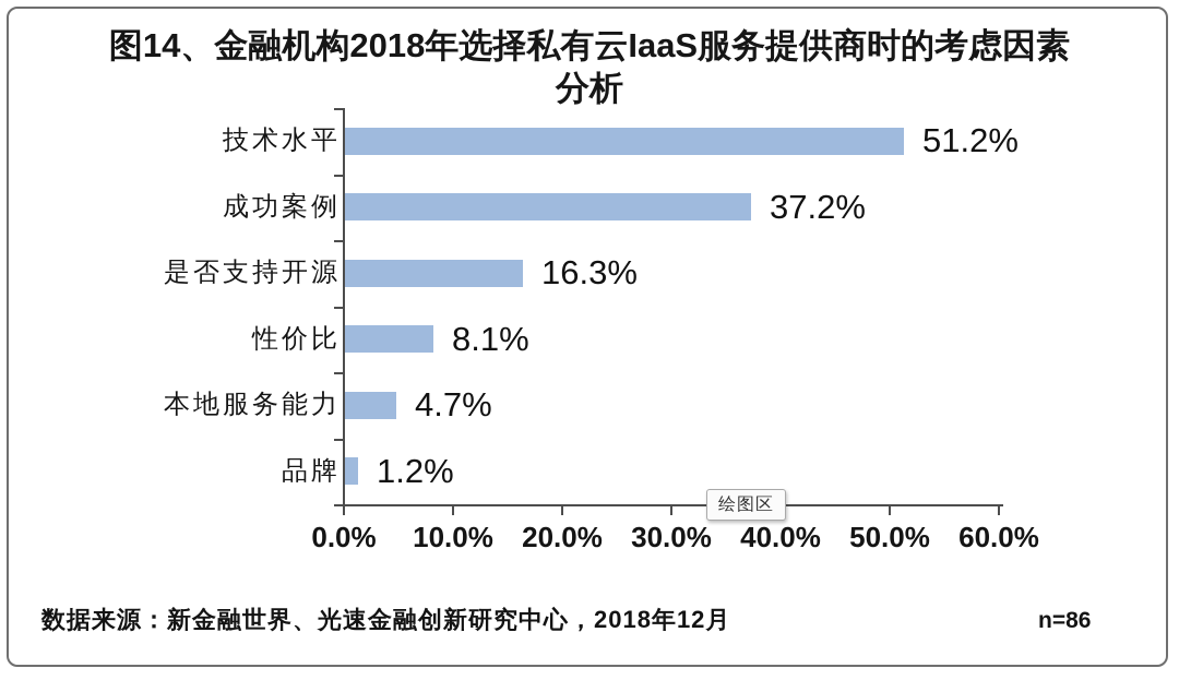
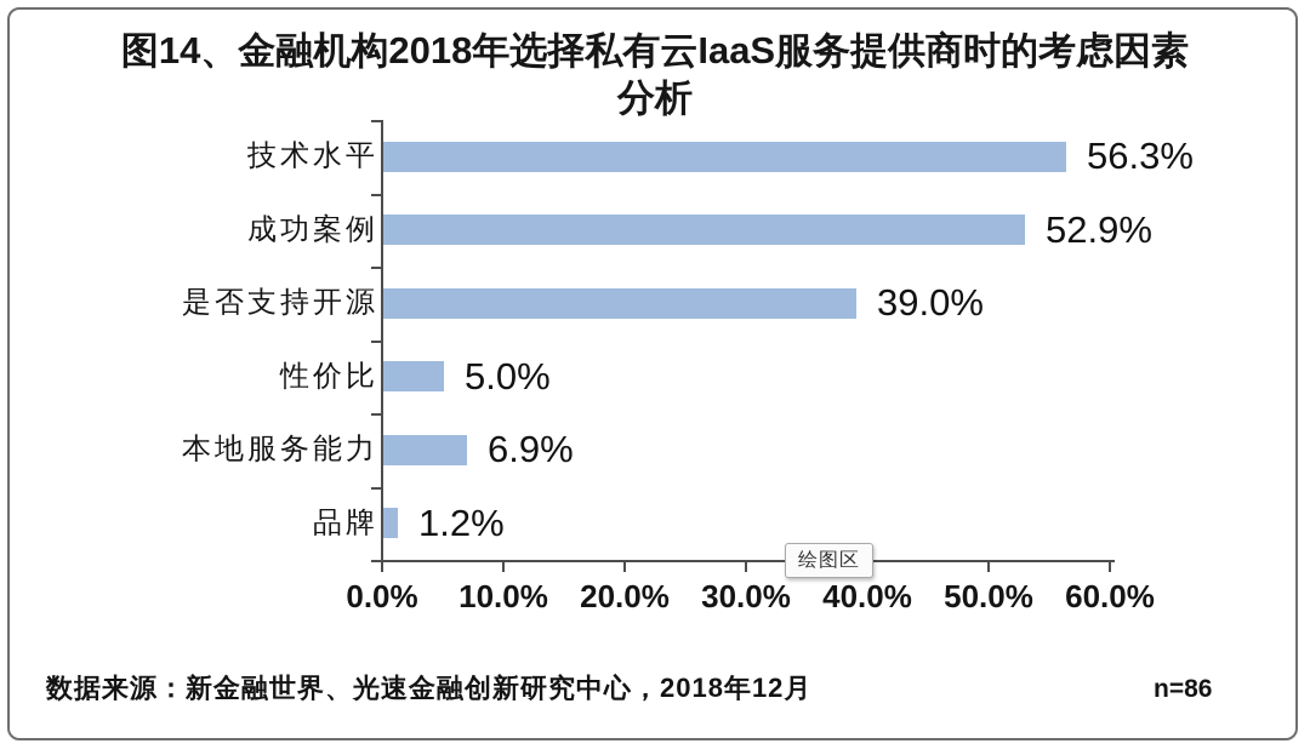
技术水平: 51.2% -> 56.3%
成功案例: 37.2% -> 52.9%
是否支持开源: 16.3% -> 39.0%
性价比: 8.1% -> 5.0%
本地服务能力: 4.7% -> 6.9%
